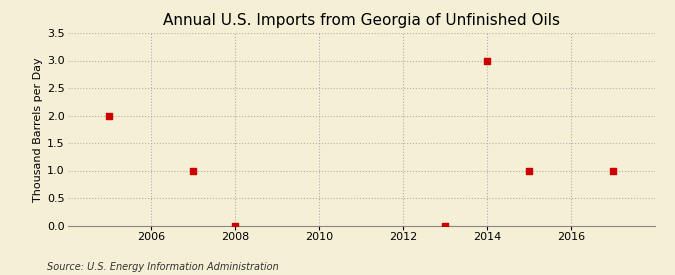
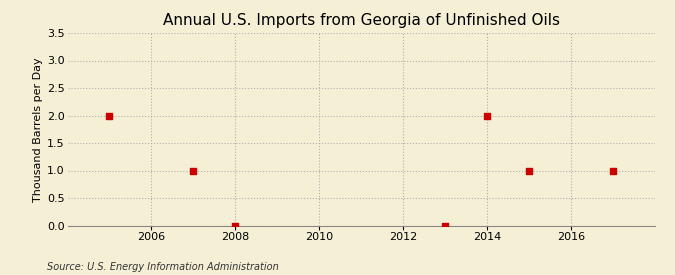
2014: 3 -> 2
